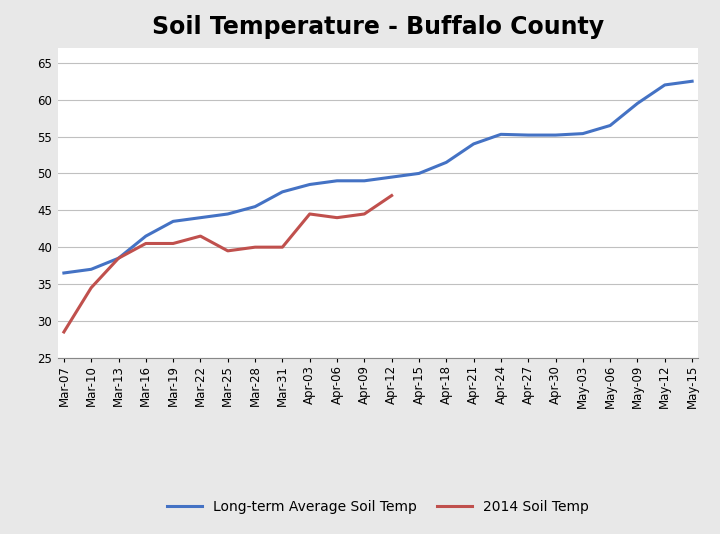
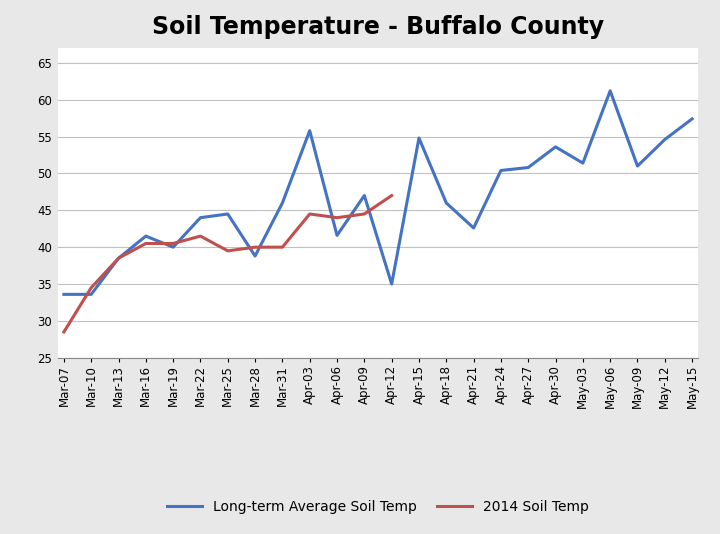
Long-term Average Soil Temp/Mar-07: 36.5 -> 33.6
Long-term Average Soil Temp/Mar-10: 37.0 -> 33.6
Long-term Average Soil Temp/Mar-19: 43.5 -> 40.0
Long-term Average Soil Temp/Mar-28: 45.5 -> 38.8
Long-term Average Soil Temp/Mar-31: 47.5 -> 46.0
Long-term Average Soil Temp/Apr-03: 48.5 -> 55.8
Long-term Average Soil Temp/Apr-06: 49.0 -> 41.6
Long-term Average Soil Temp/Apr-09: 49.0 -> 47.0
Long-term Average Soil Temp/Apr-12: 49.5 -> 35.0
Long-term Average Soil Temp/Apr-15: 50.0 -> 54.8
Long-term Average Soil Temp/Apr-18: 51.5 -> 46.0
Long-term Average Soil Temp/Apr-21: 54.0 -> 42.6
Long-term Average Soil Temp/Apr-24: 55.3 -> 50.4
Long-term Average Soil Temp/Apr-27: 55.2 -> 50.8
Long-term Average Soil Temp/Apr-30: 55.2 -> 53.6
Long-term Average Soil Temp/May-03: 55.4 -> 51.4
Long-term Average Soil Temp/May-06: 56.5 -> 61.2
Long-term Average Soil Temp/May-09: 59.5 -> 51.0
Long-term Average Soil Temp/May-12: 62.0 -> 54.6
Long-term Average Soil Temp/May-15: 62.5 -> 57.4
